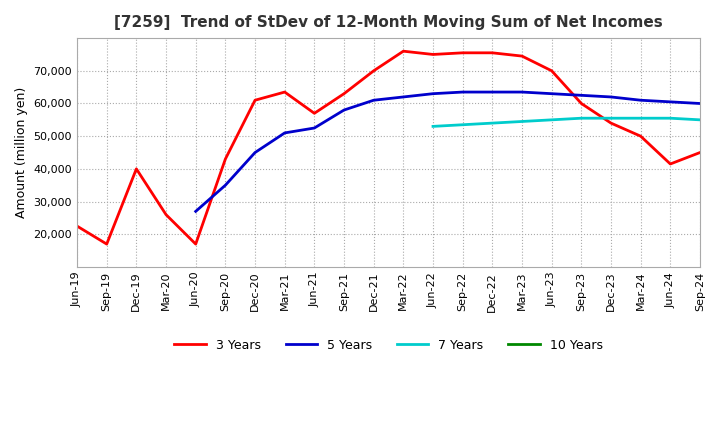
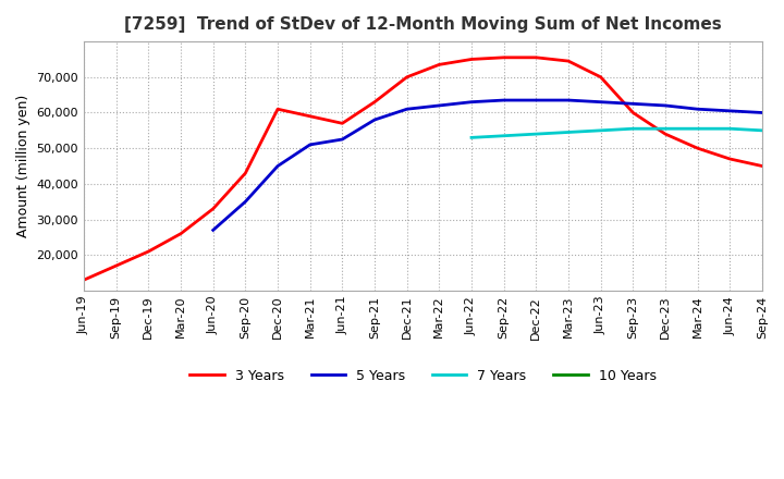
3 Years/Jun-19: 22,500 -> 13,000
3 Years/Dec-19: 40,000 -> 21,000
3 Years/Jun-20: 17,000 -> 33,000
3 Years/Mar-21: 63,500 -> 59,000
3 Years/Mar-22: 76,000 -> 73,500
3 Years/Jun-24: 41,500 -> 47,000
